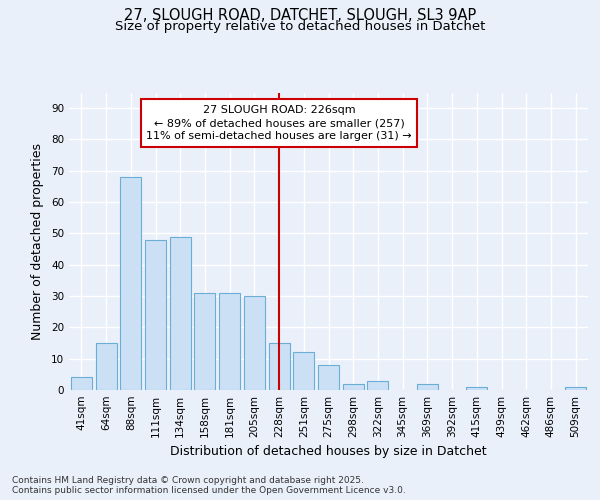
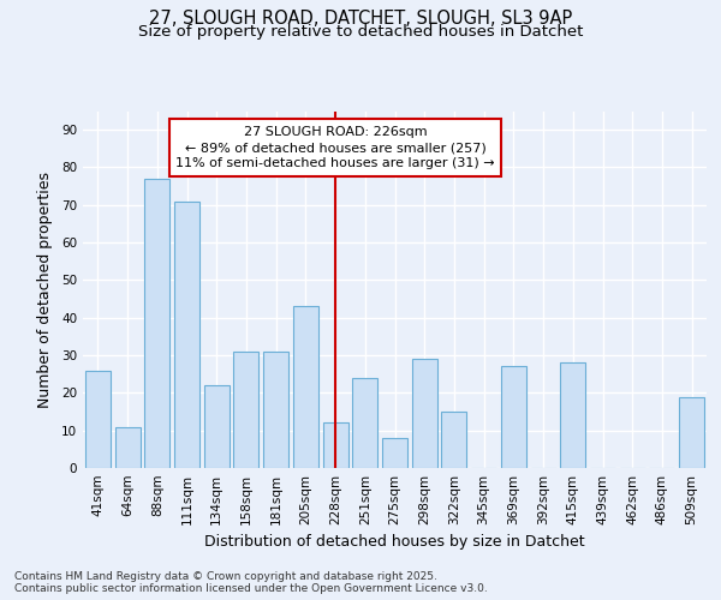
41sqm: 4 -> 26
64sqm: 15 -> 11
88sqm: 68 -> 77
111sqm: 48 -> 71
134sqm: 49 -> 22
205sqm: 30 -> 43
228sqm: 15 -> 12
251sqm: 12 -> 24
298sqm: 2 -> 29
322sqm: 3 -> 15
369sqm: 2 -> 27
415sqm: 1 -> 28
509sqm: 1 -> 19
